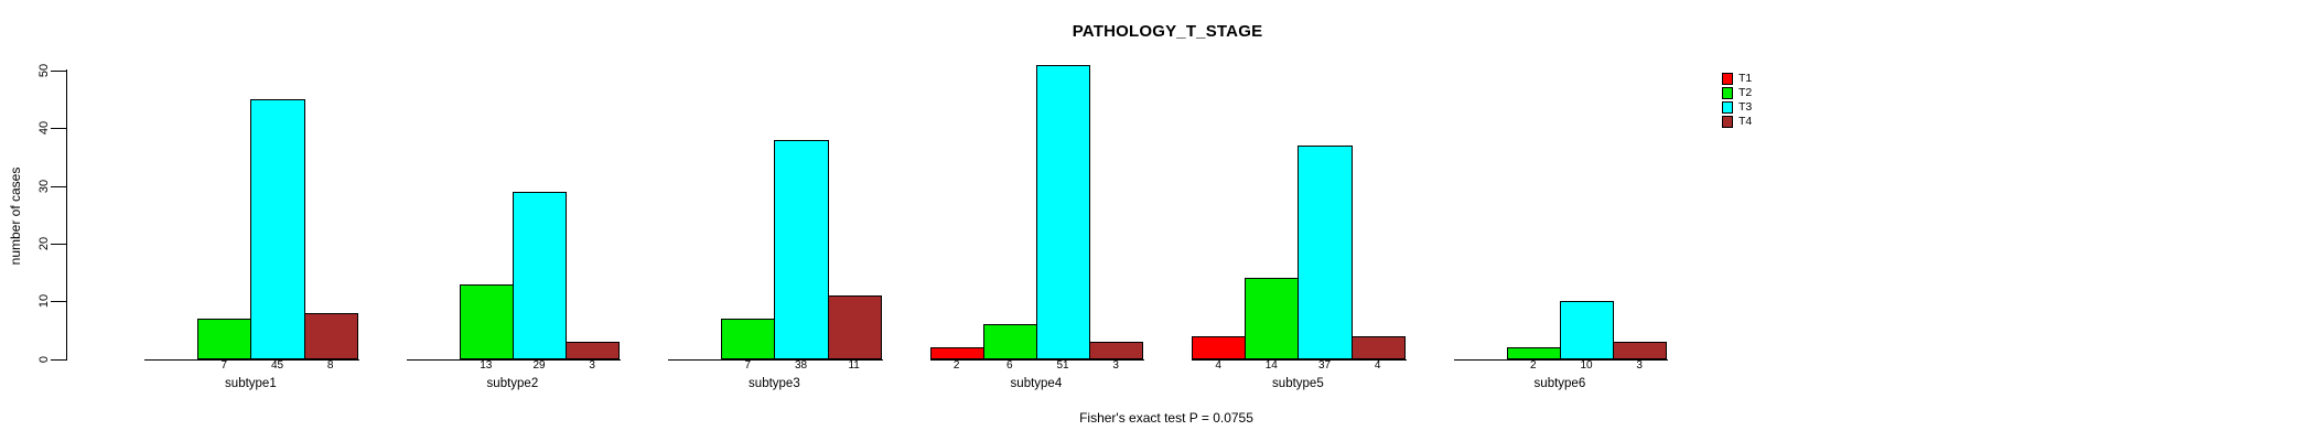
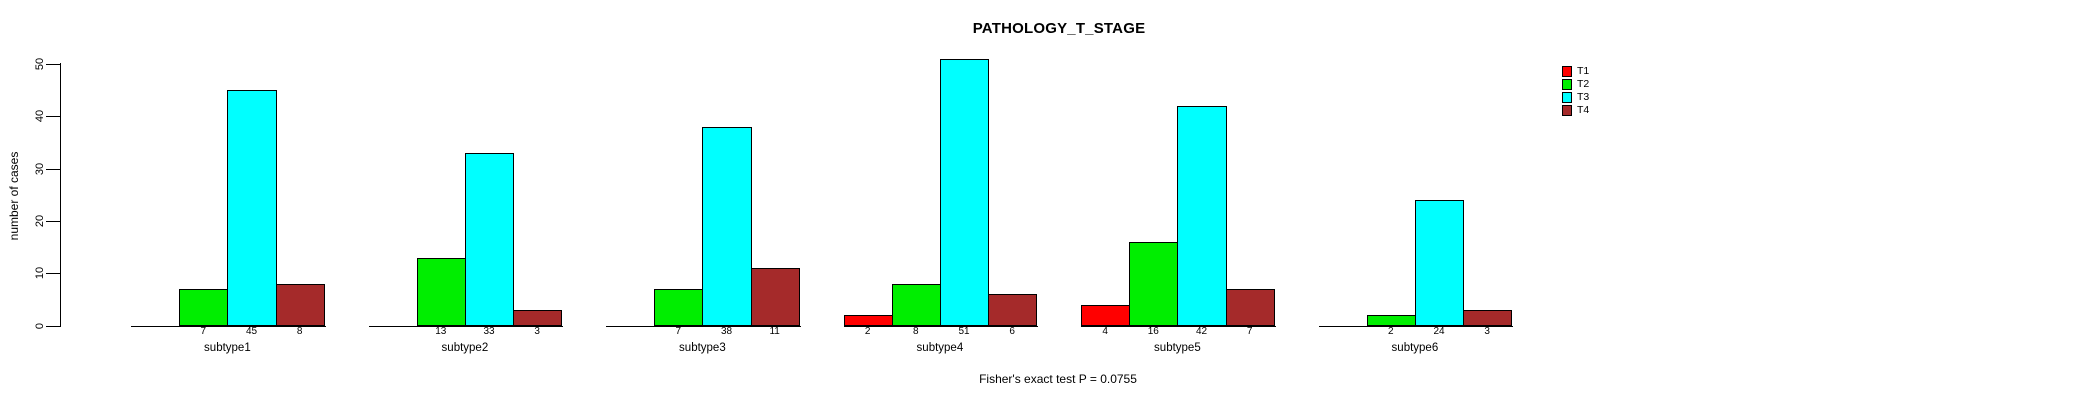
T3/subtype2: 29 -> 33
T2/subtype4: 6 -> 8
T4/subtype4: 3 -> 6
T2/subtype5: 14 -> 16
T3/subtype5: 37 -> 42
T4/subtype5: 4 -> 7
T3/subtype6: 10 -> 24
